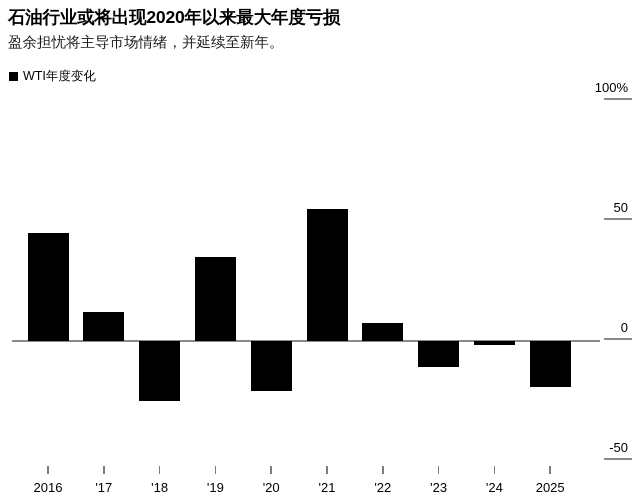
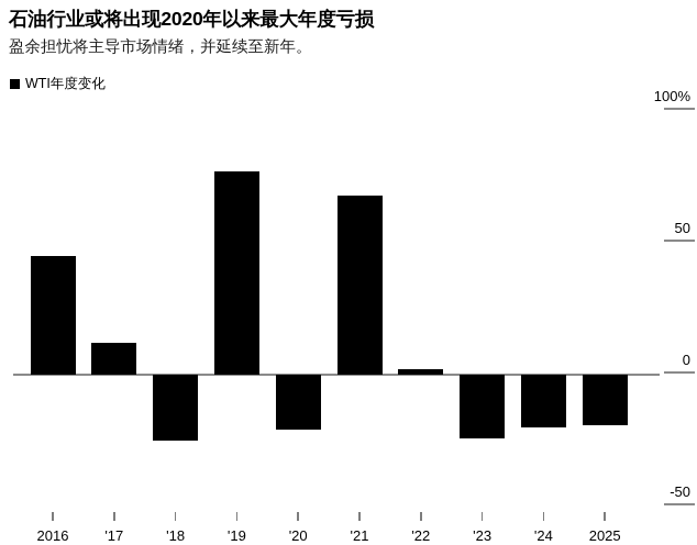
'19: 35% -> 77%
'21: 55% -> 68%
'22: 8% -> 2%
'23: -11% -> -24%
'24: -2% -> -20%
